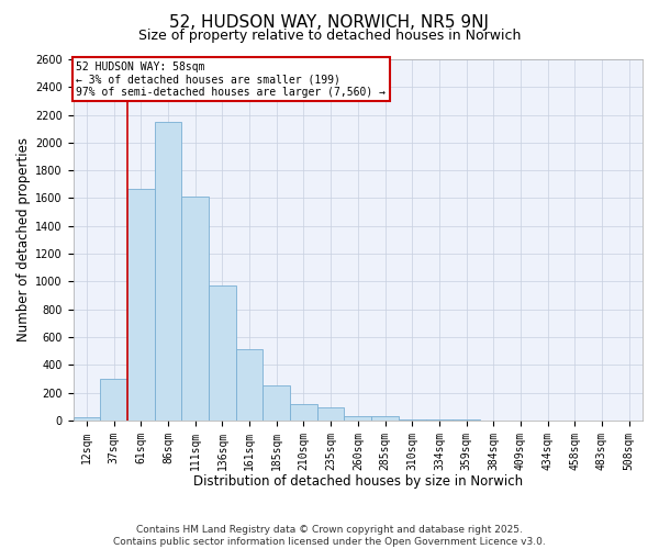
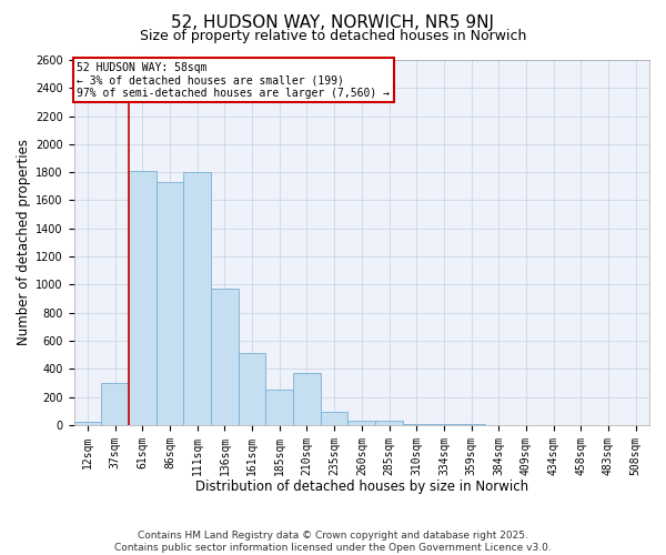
61sqm: 1670 -> 1810
86sqm: 2150 -> 1730
111sqm: 1610 -> 1800
210sqm: 120 -> 370
